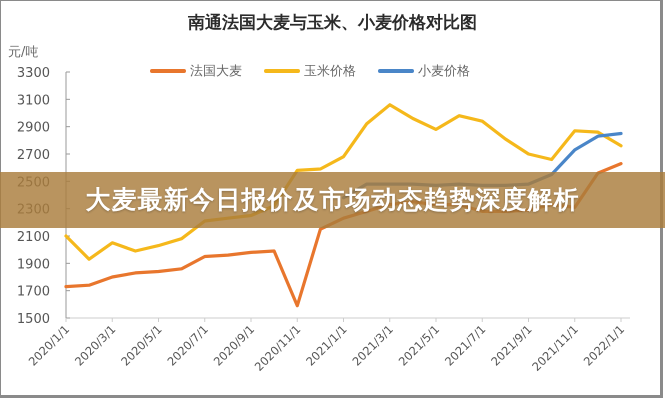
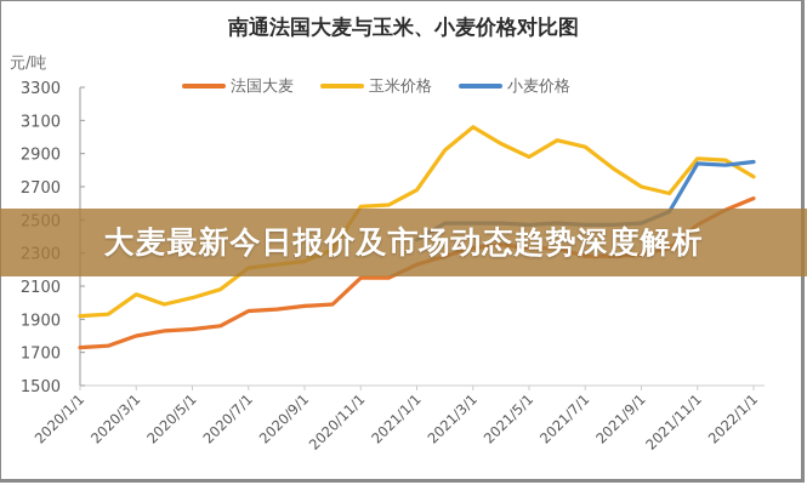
玉米价格/2020/1/1: 2100 -> 1920
法国大麦/2020/11/1: 1590 -> 2150
法国大麦/2021/11/1: 2310 -> 2470
小麦价格/2021/11/1: 2730 -> 2840
